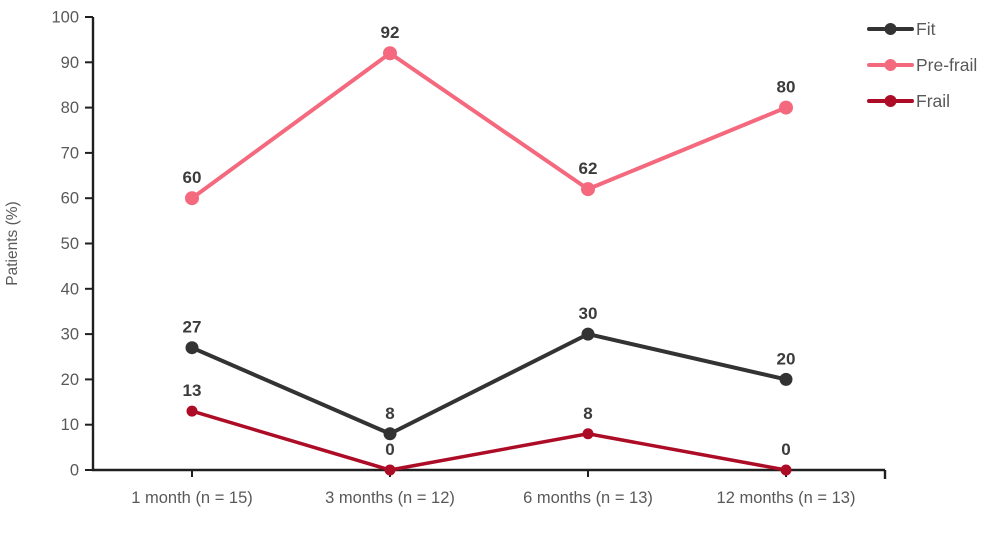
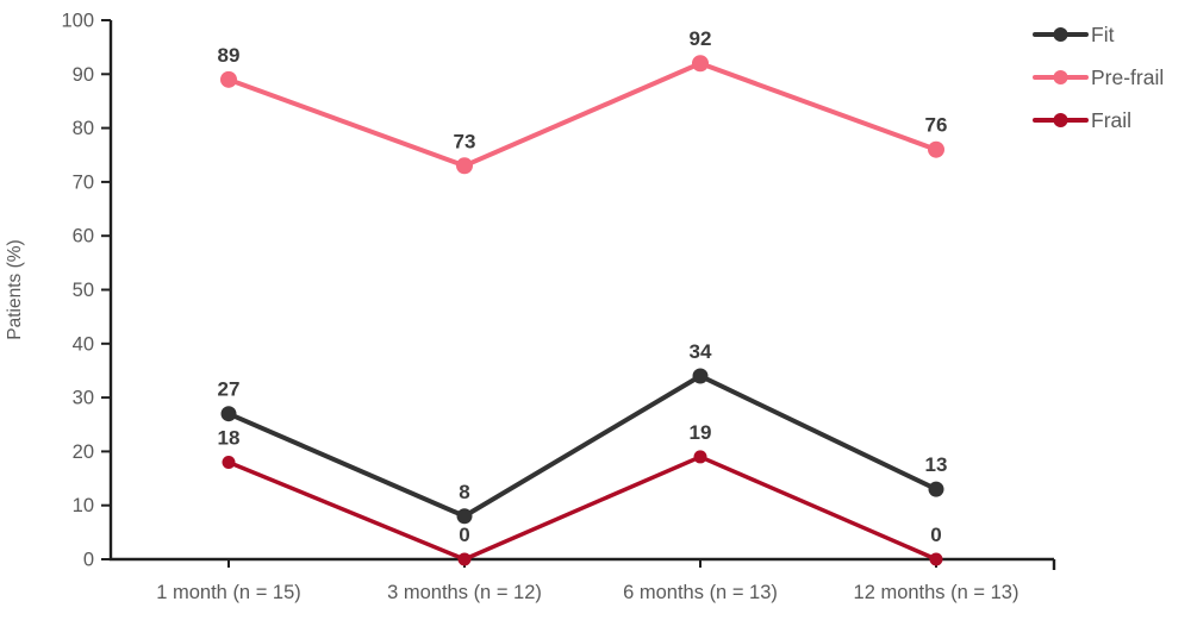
Pre-frail/1 month (n = 15): 60 -> 89
Frail/1 month (n = 15): 13 -> 18
Pre-frail/3 months (n = 12): 92 -> 73
Fit/6 months (n = 13): 30 -> 34
Pre-frail/6 months (n = 13): 62 -> 92
Frail/6 months (n = 13): 8 -> 19
Fit/12 months (n = 13): 20 -> 13
Pre-frail/12 months (n = 13): 80 -> 76
